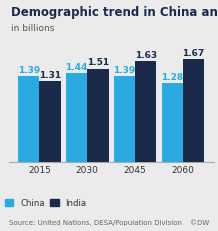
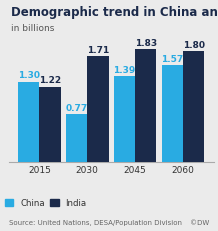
China/2015: 1.39 -> 1.30
India/2015: 1.31 -> 1.22
China/2030: 1.44 -> 0.77
India/2030: 1.51 -> 1.71
India/2045: 1.63 -> 1.83
China/2060: 1.28 -> 1.57
India/2060: 1.67 -> 1.80
